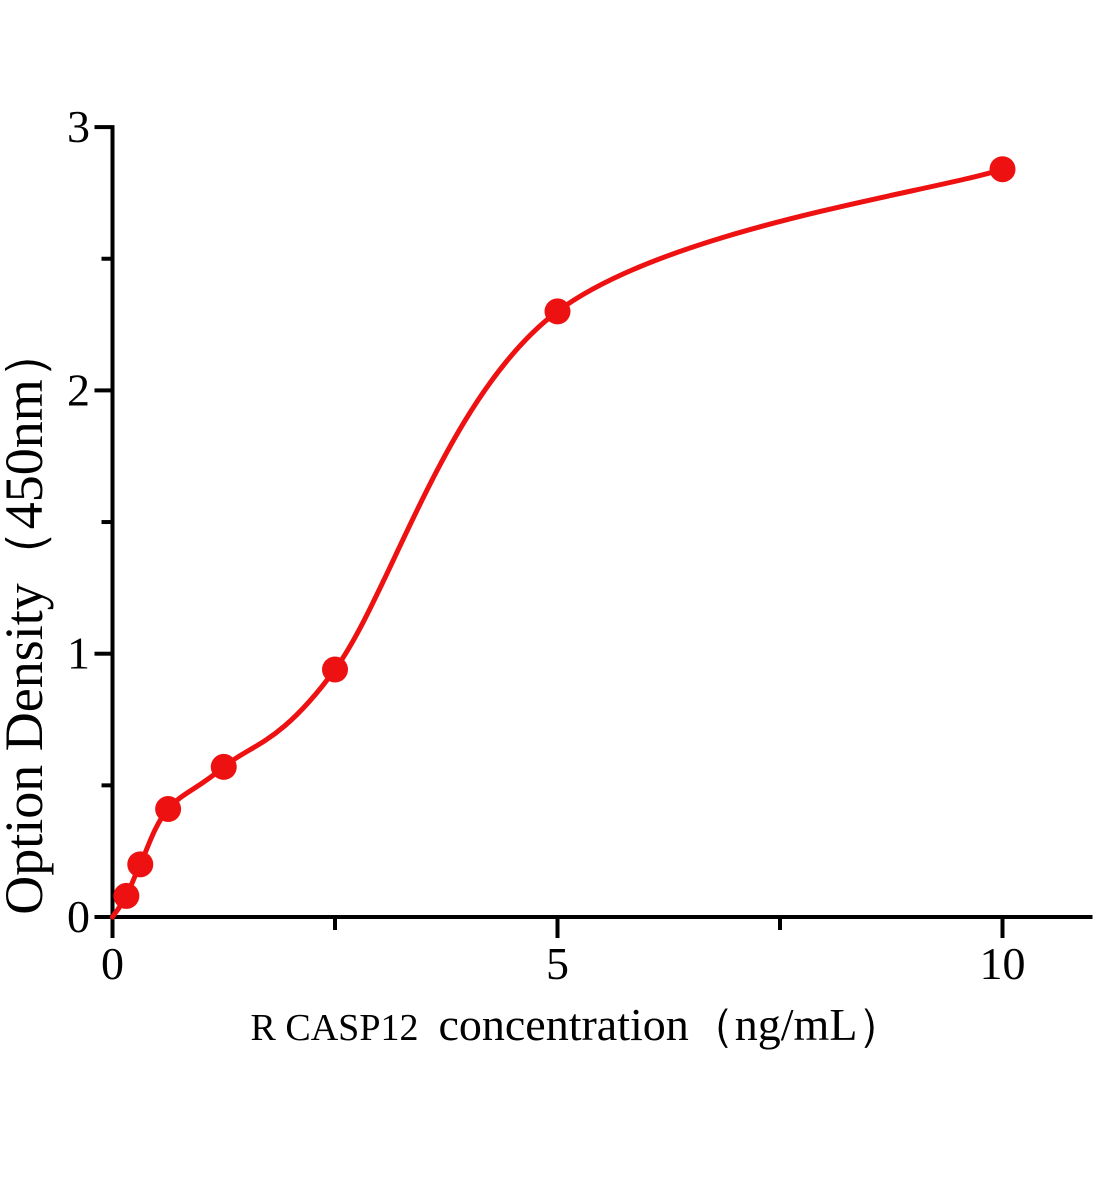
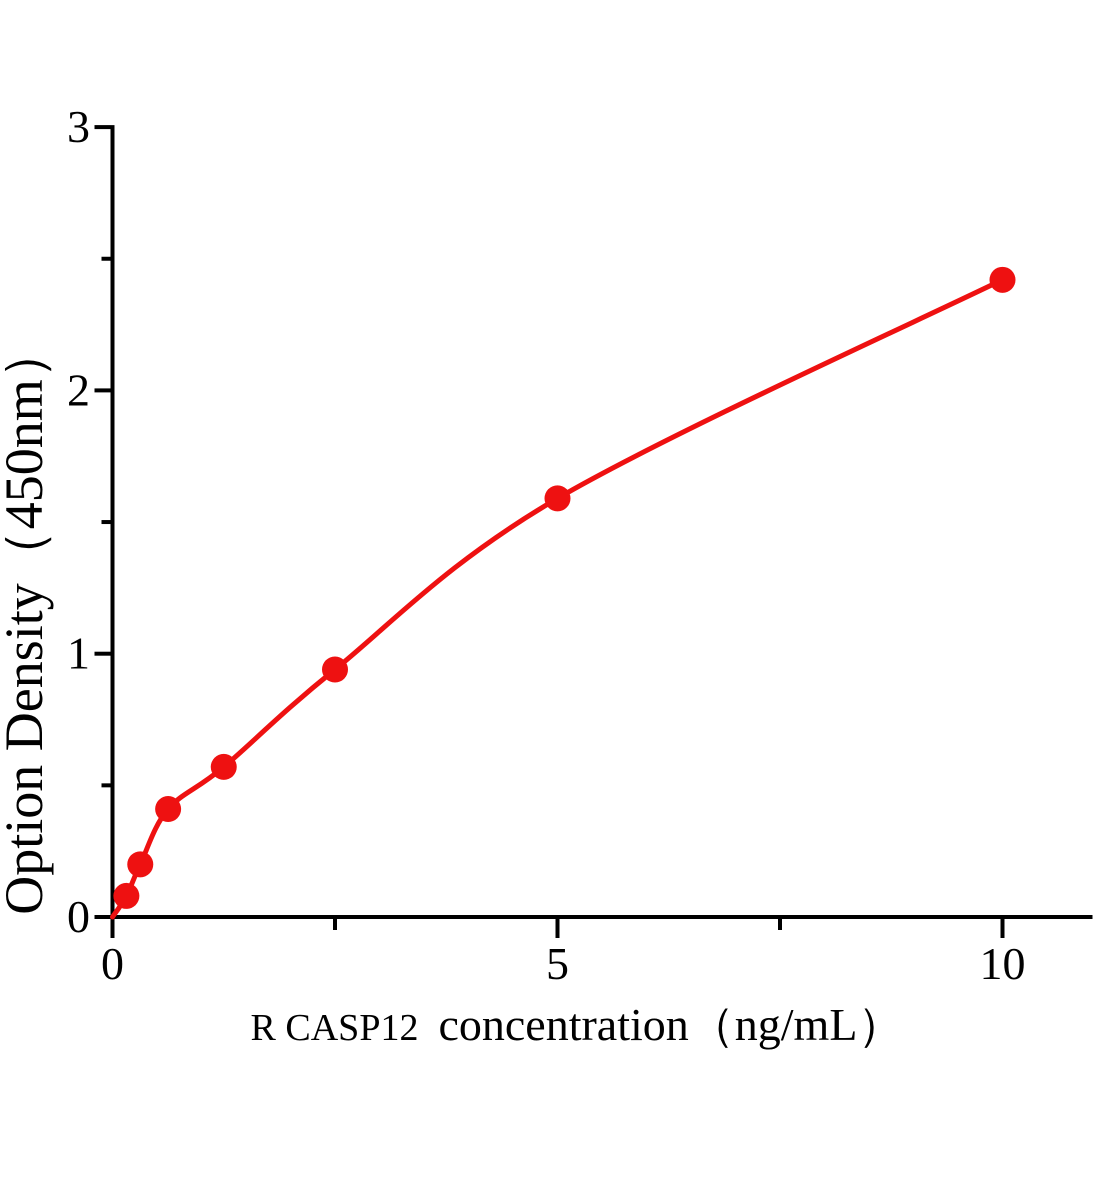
5: 2.30 -> 1.59
10: 2.84 -> 2.42
